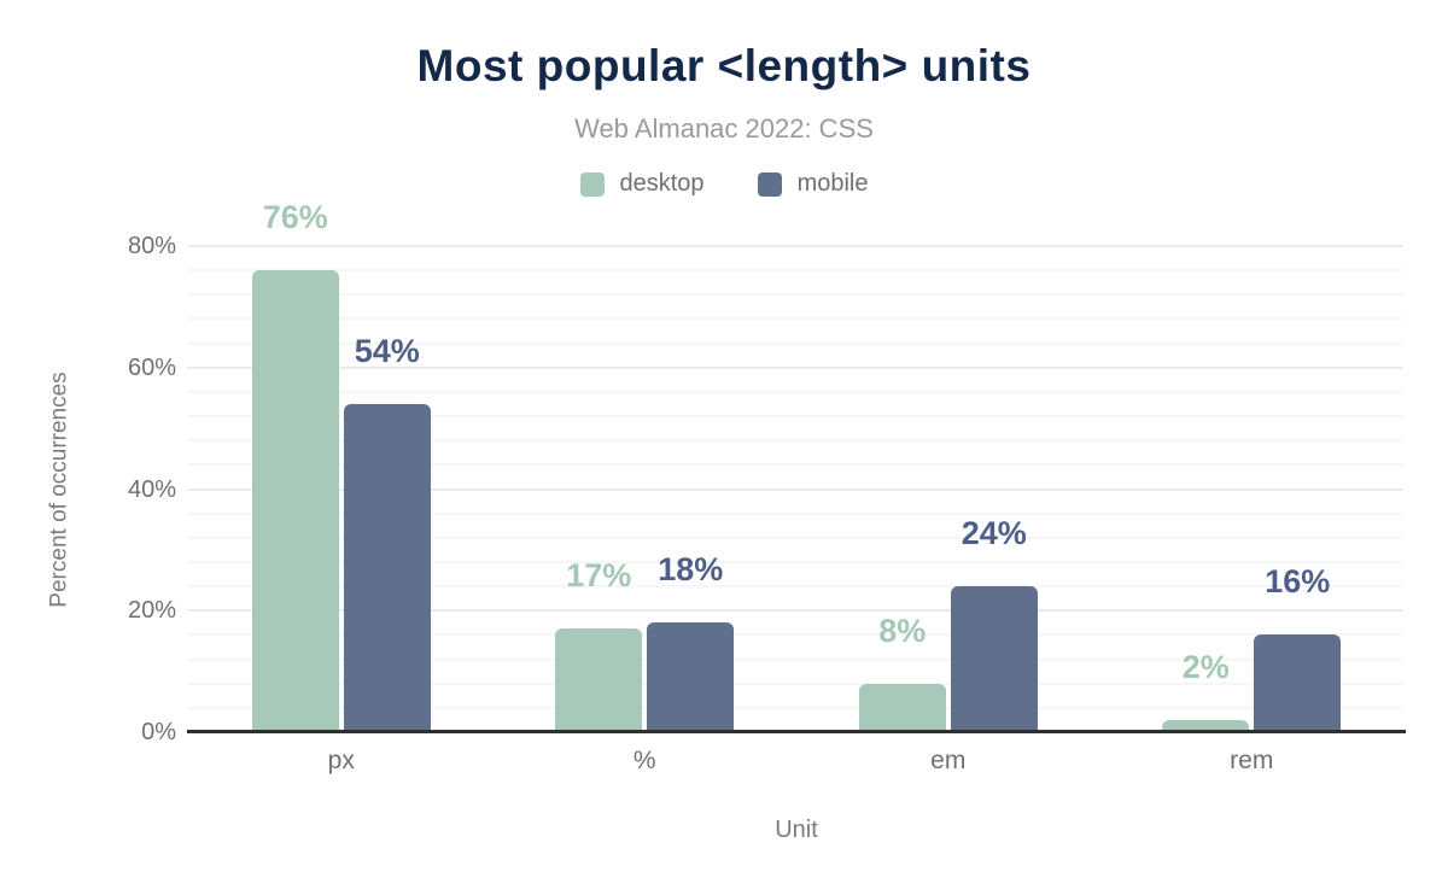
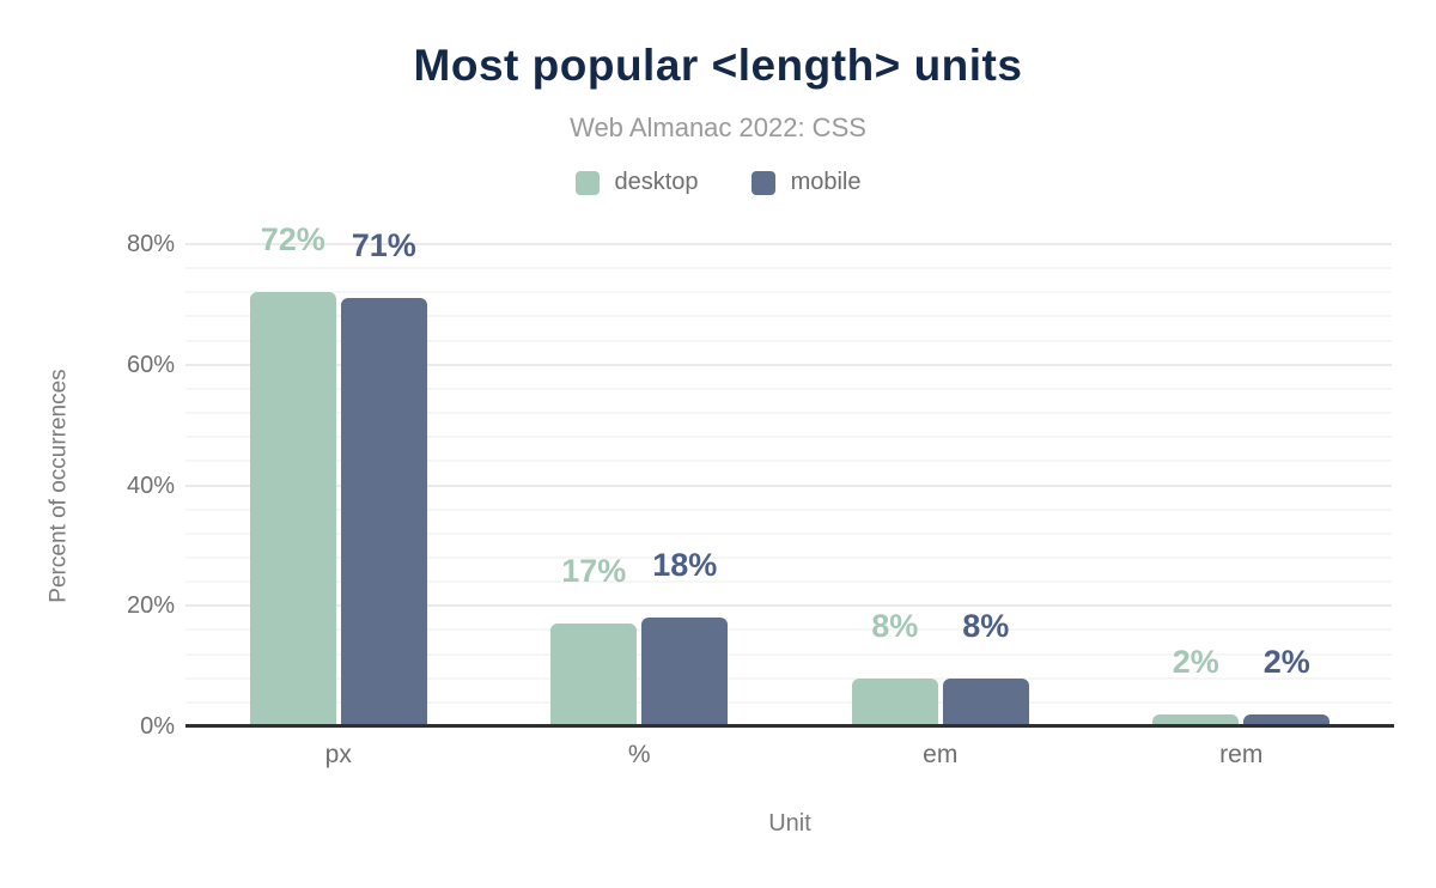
desktop/px: 76% -> 72%
mobile/px: 54% -> 71%
mobile/em: 24% -> 8%
mobile/rem: 16% -> 2%
